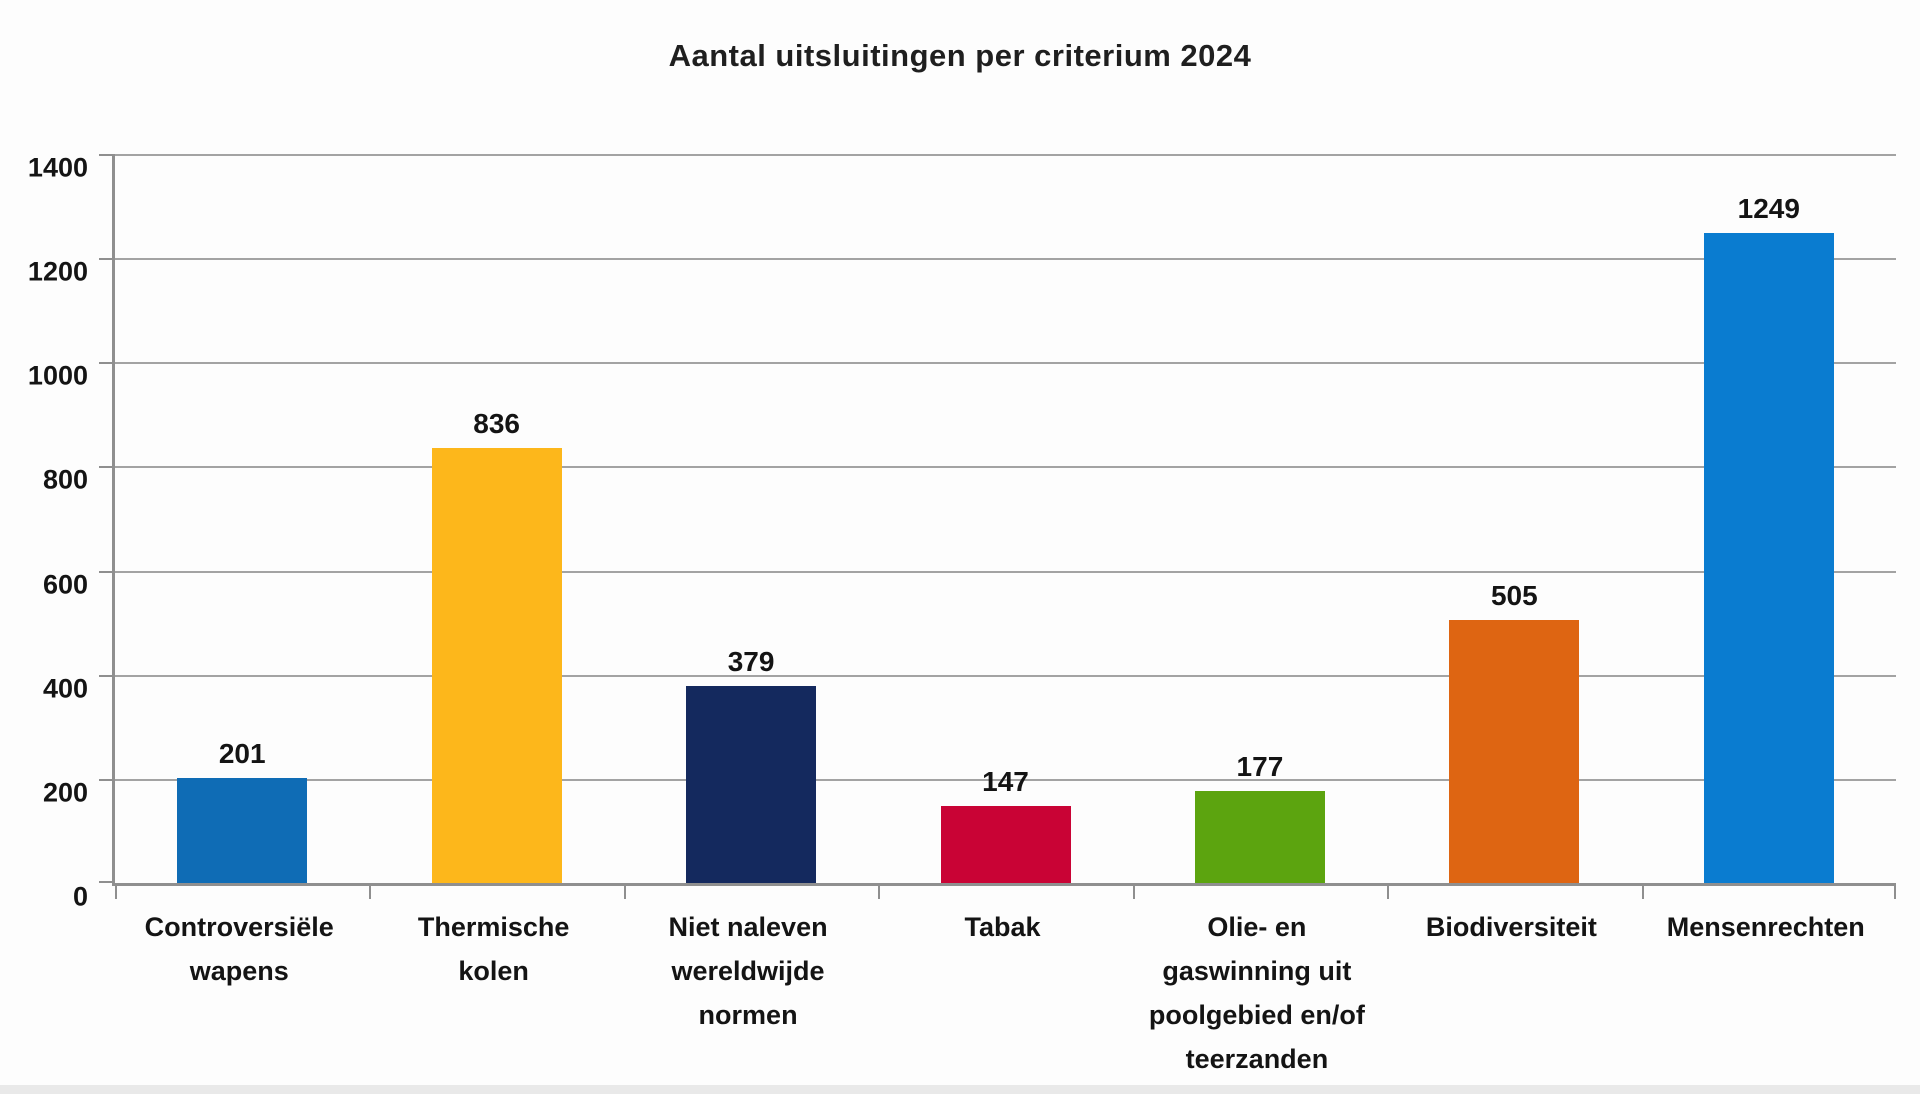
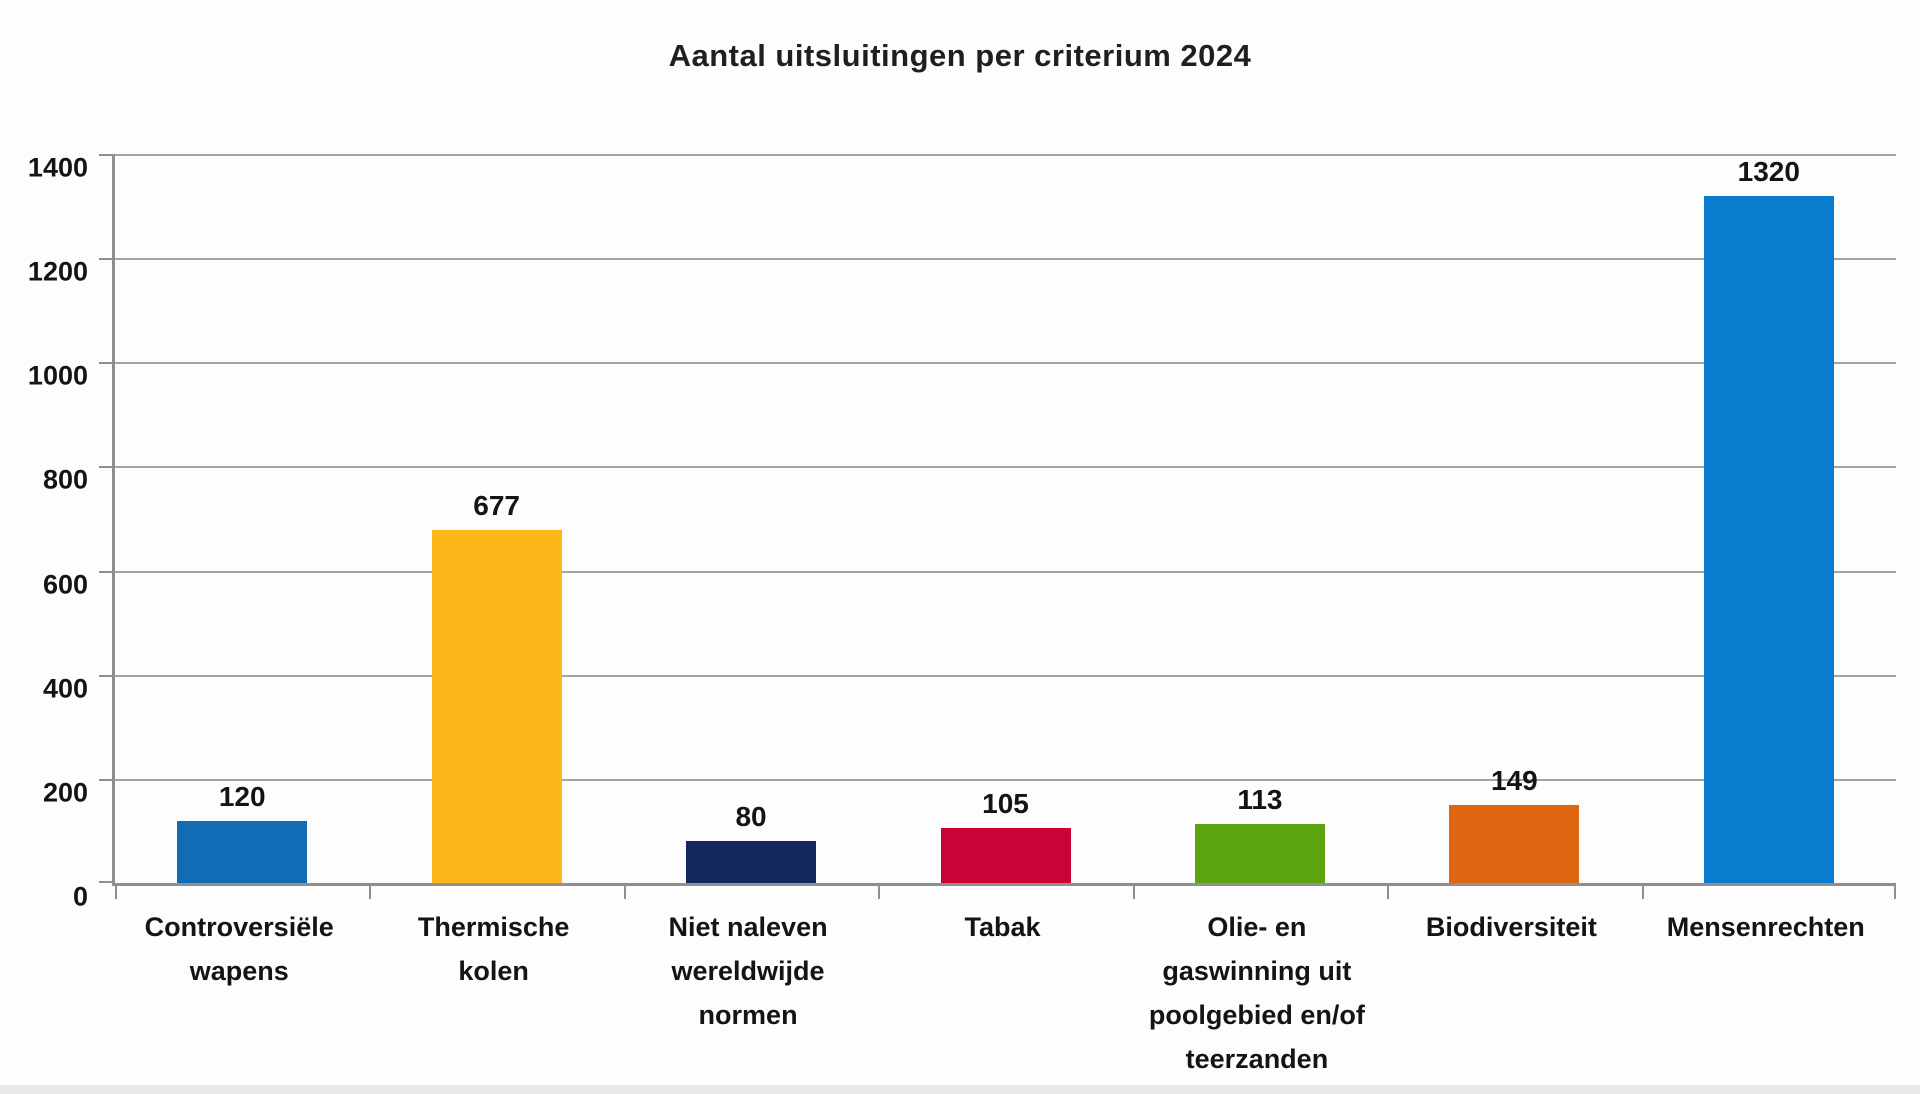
Controversiële wapens: 201 -> 120
Thermische kolen: 836 -> 677
Niet naleven wereldwijde normen: 379 -> 80
Tabak: 147 -> 105
Olie- en gaswinning uit poolgebied en/of teerzanden: 177 -> 113
Biodiversiteit: 505 -> 149
Mensenrechten: 1249 -> 1320
